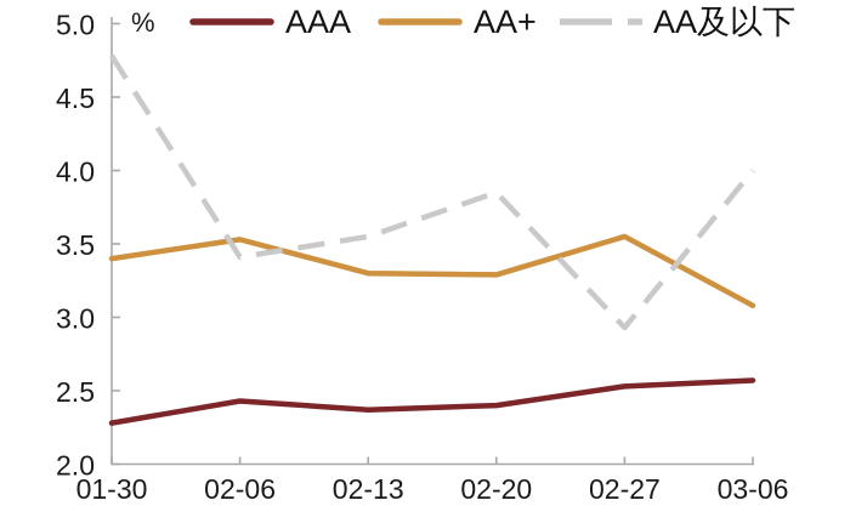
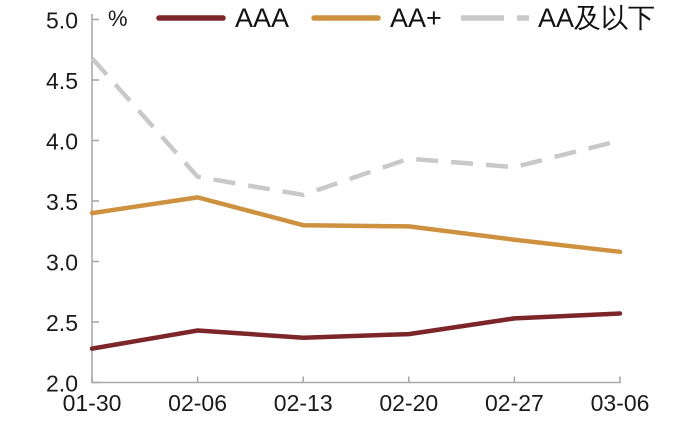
AA及以下/01-30: 4.78 -> 4.68
AA及以下/02-06: 3.41 -> 3.70
AA+/02-27: 3.55 -> 3.18
AA及以下/02-27: 2.93 -> 3.78
